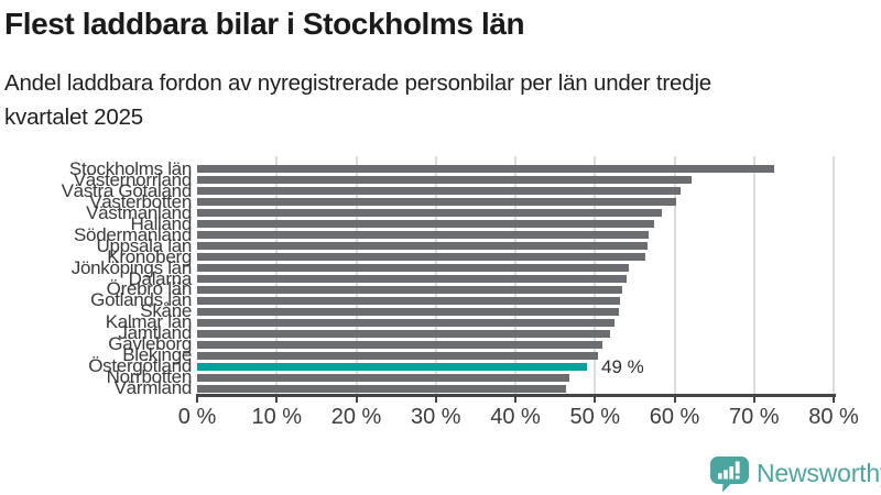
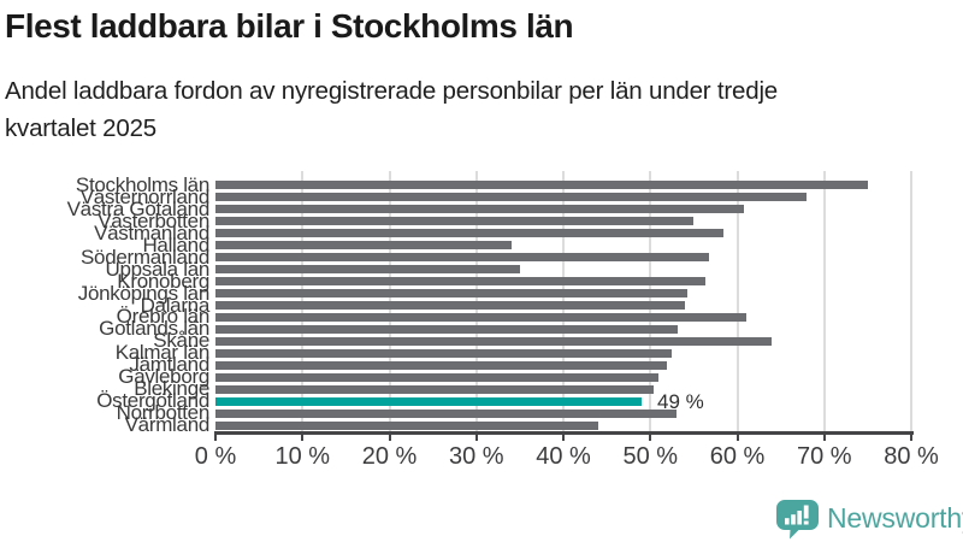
Stockholms län: 72% -> 75%
Västernorrland: 62% -> 68%
Västerbotten: 60% -> 55%
Halland: 57% -> 34%
Uppsala län: 57% -> 35%
Örebro län: 53% -> 61%
Skåne: 53% -> 64%
Norrbotten: 47% -> 53%
Värmland: 46% -> 44%
